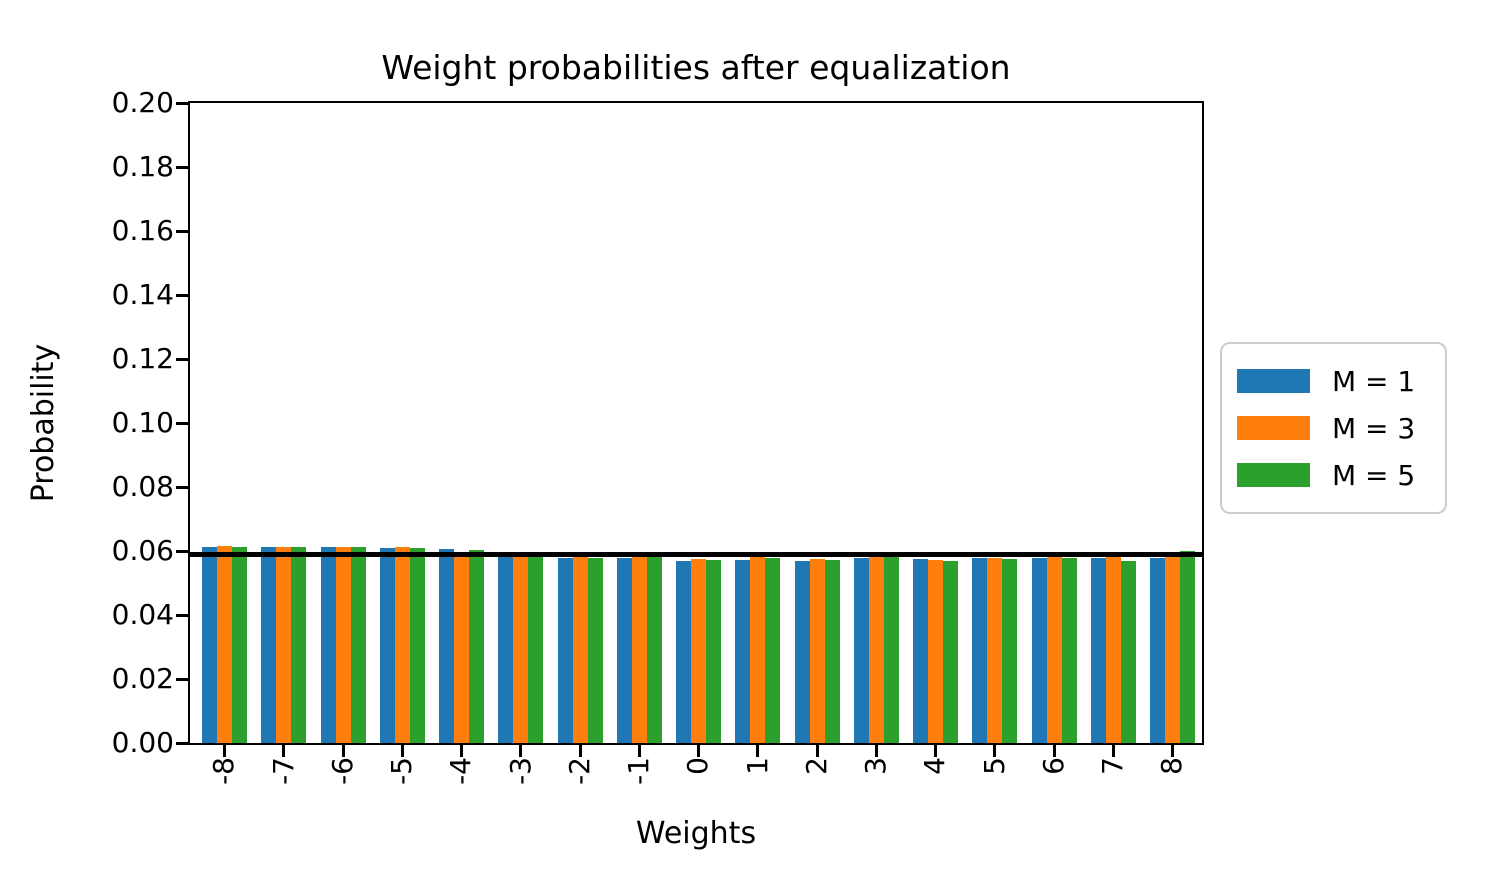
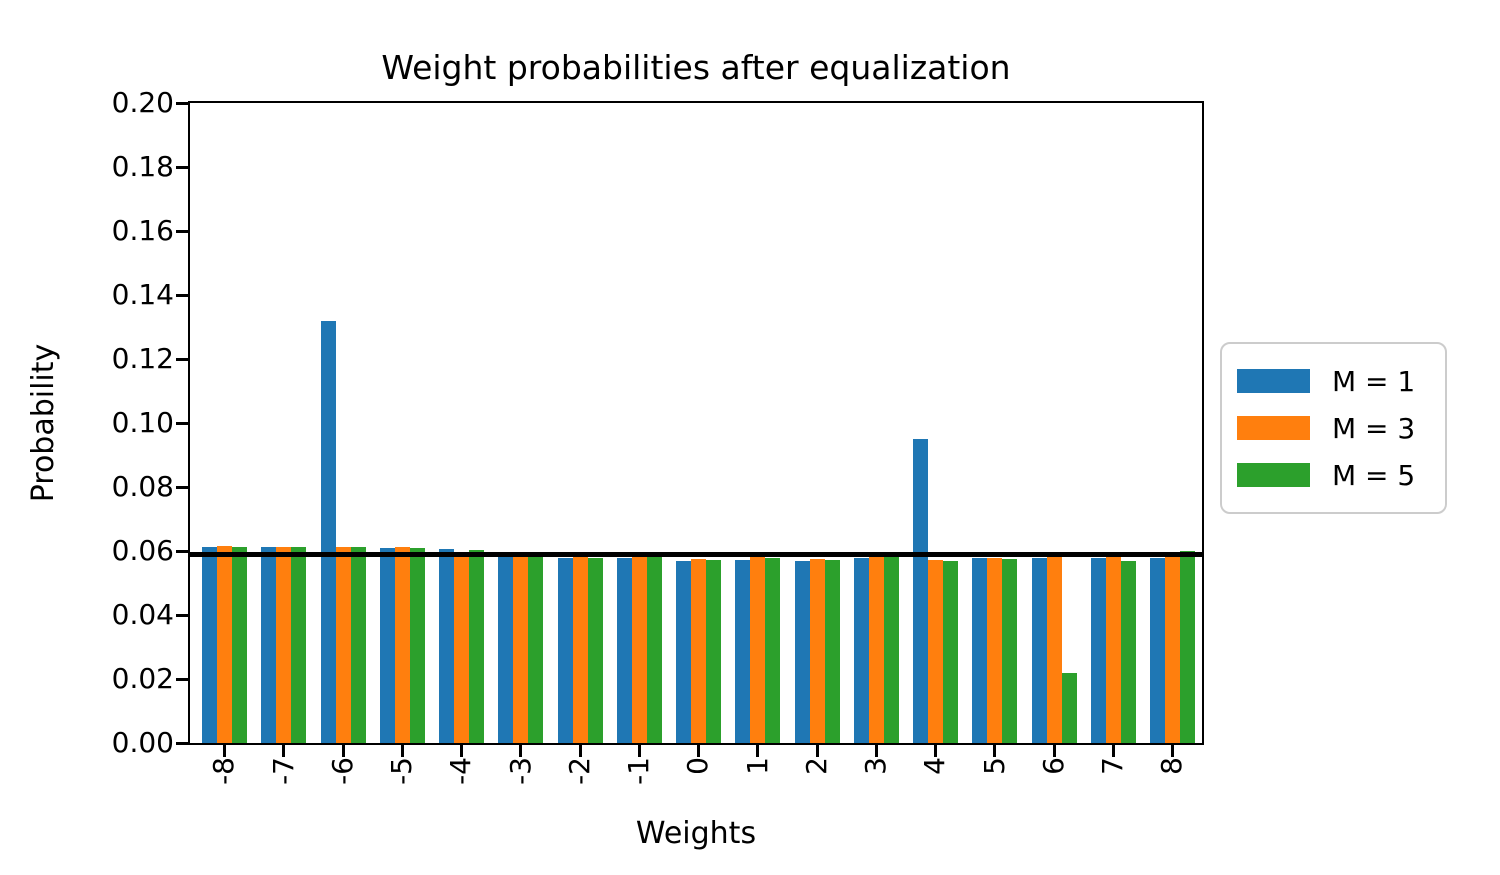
M = 1/-6: 0.061 -> 0.132
M = 1/4: 0.058 -> 0.095
M = 5/6: 0.058 -> 0.022
